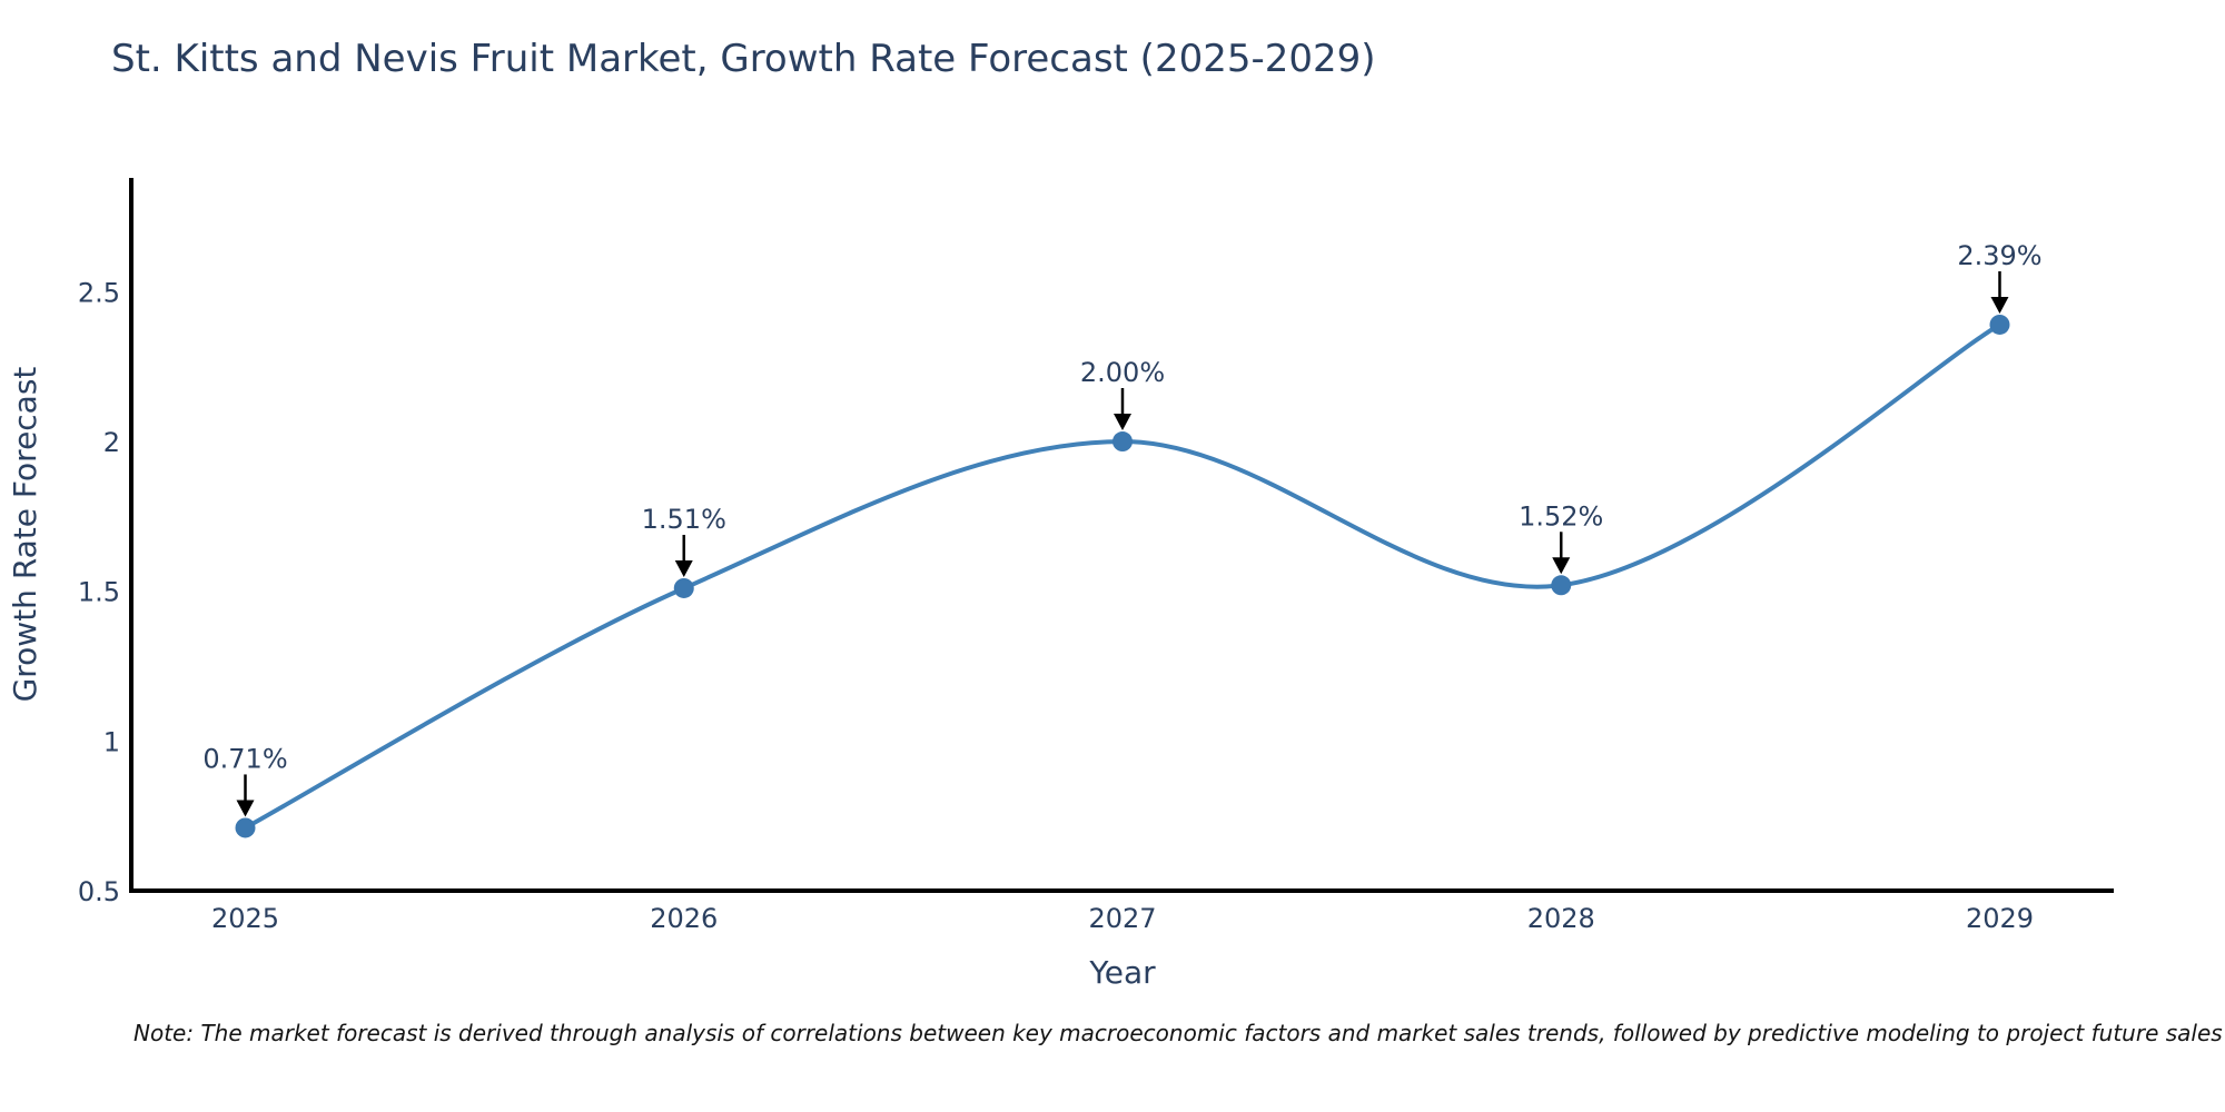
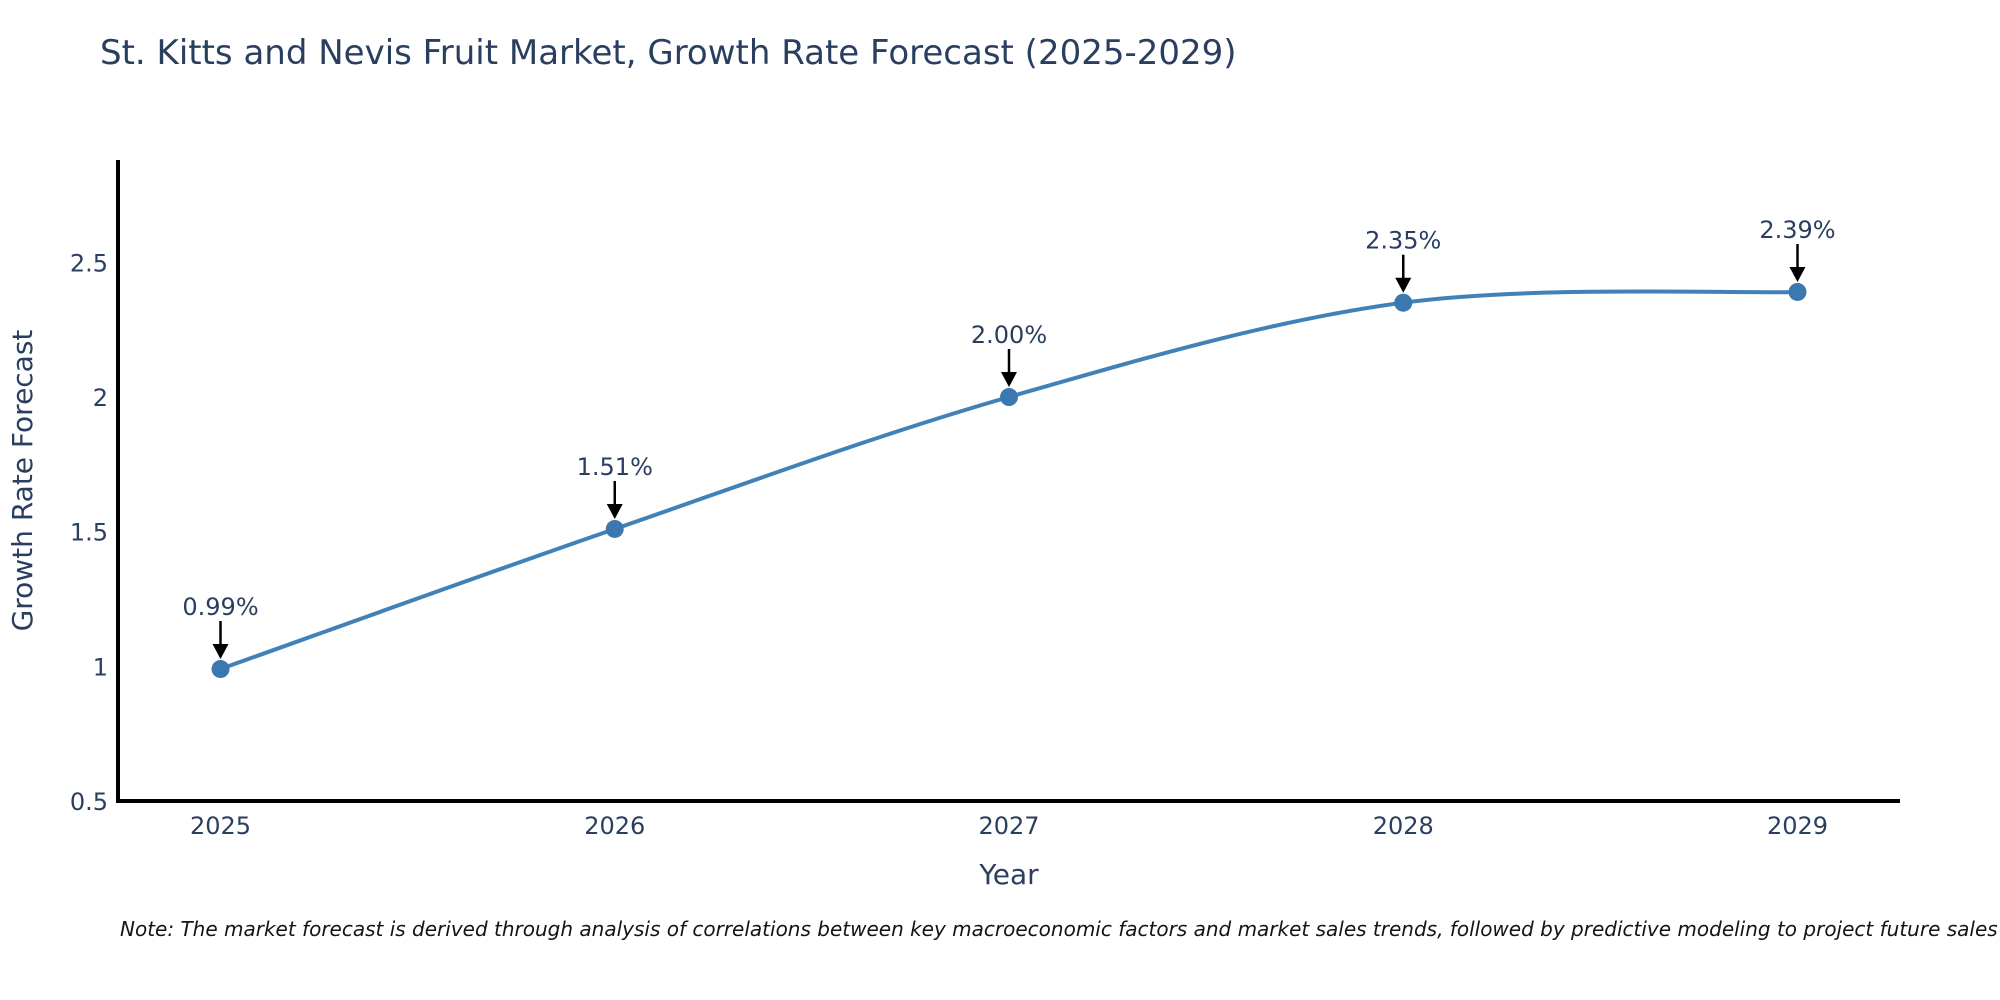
2025: 0.71% -> 0.99%
2028: 1.52% -> 2.35%
